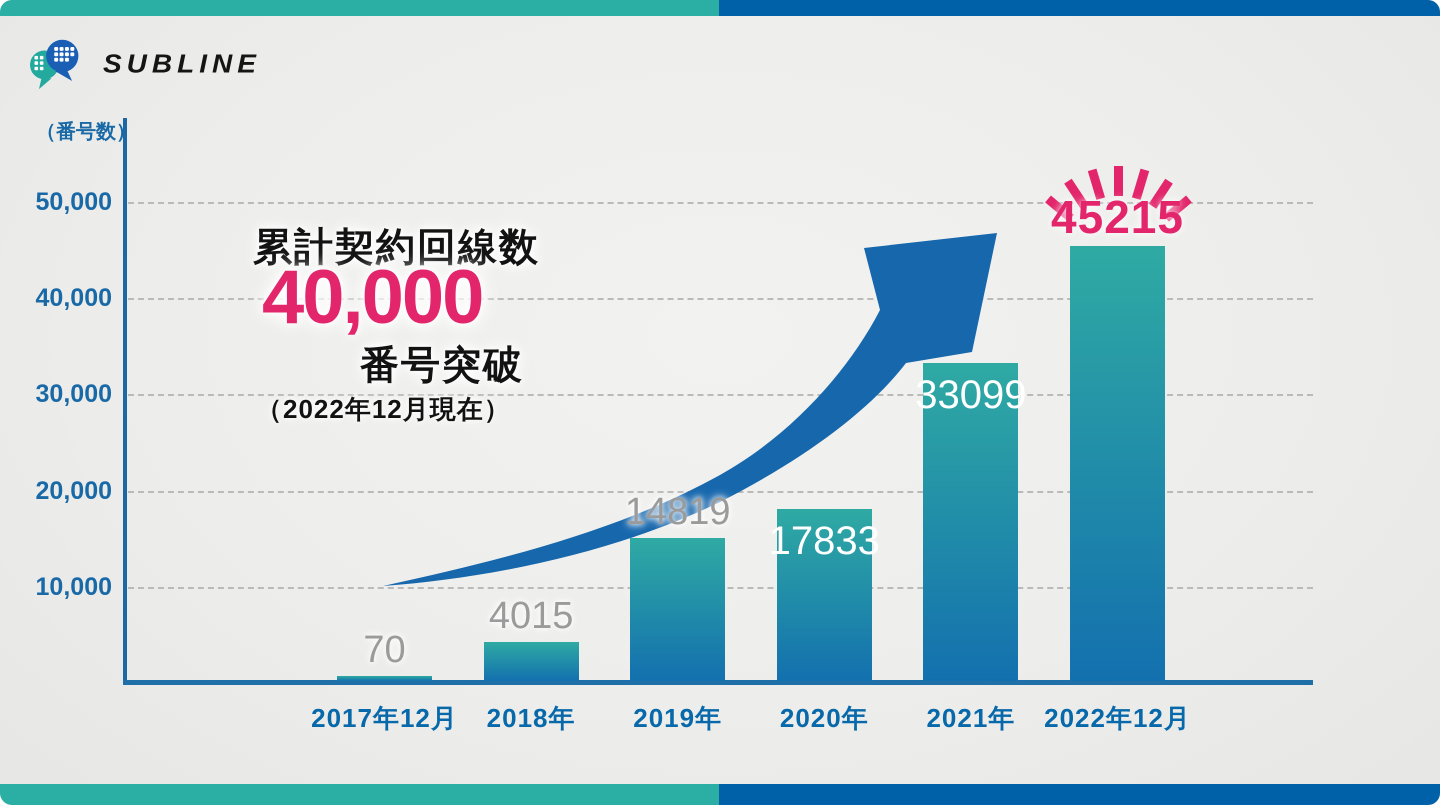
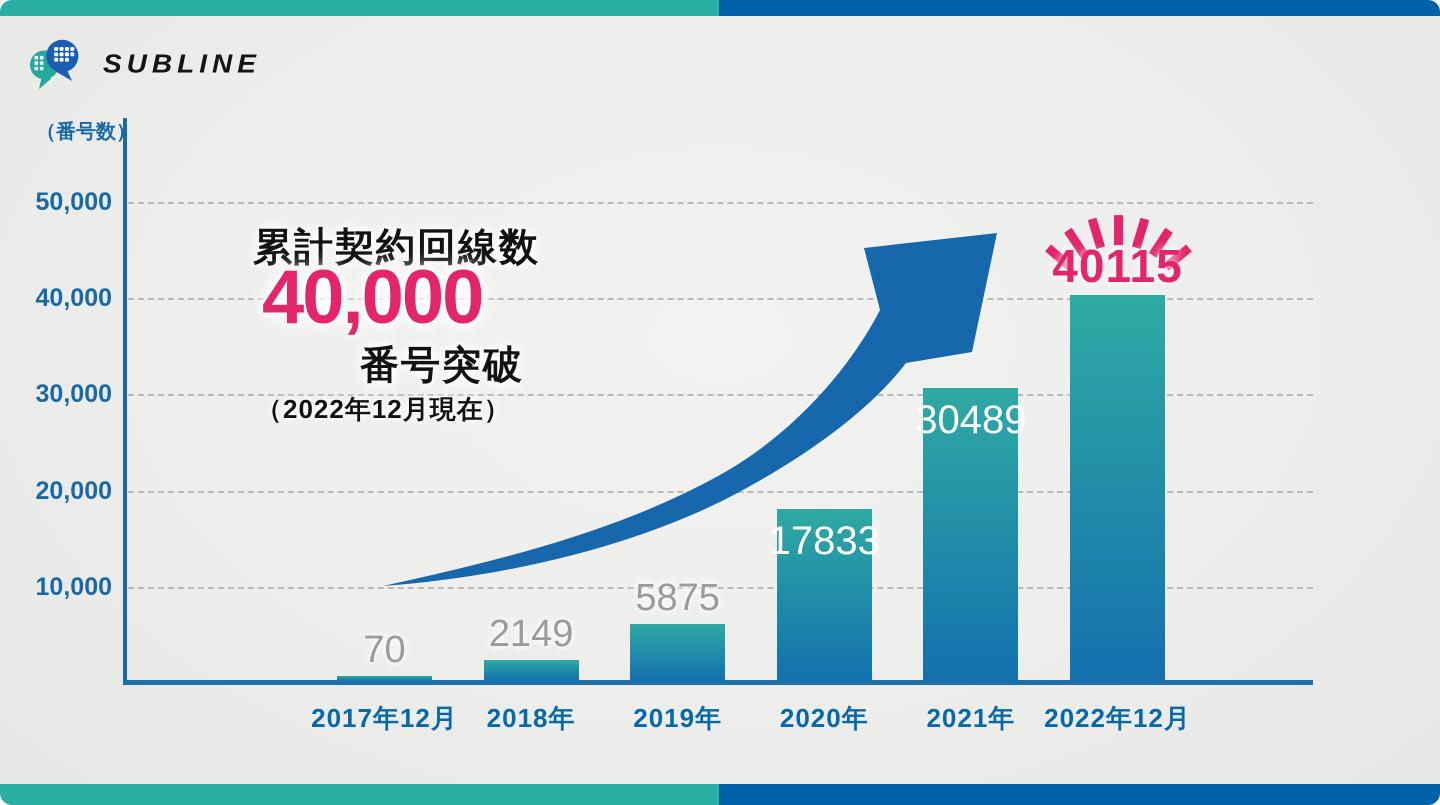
2018年: 4015 -> 2149
2019年: 14819 -> 5875
2021年: 33099 -> 30489
2022年12月: 45215 -> 40115
